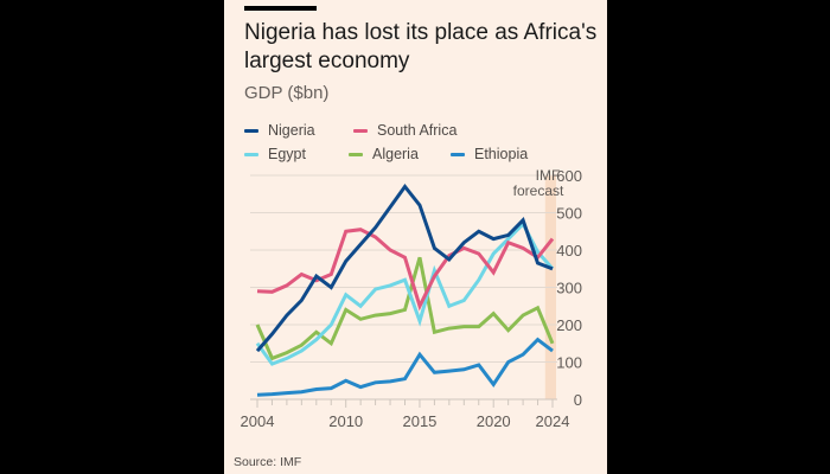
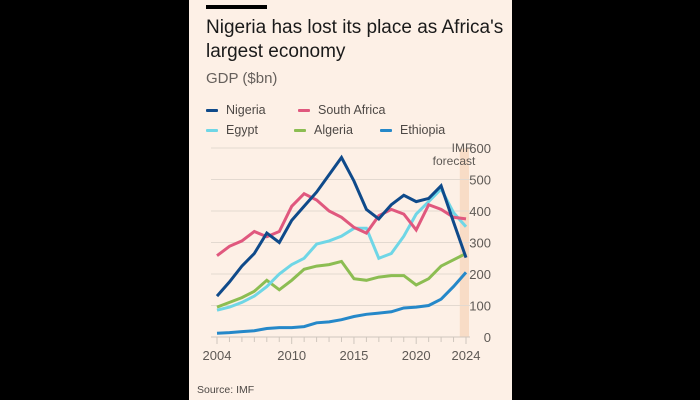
South Africa/2004: 290 -> 260
Egypt/2004: 150 -> 80
Algeria/2004: 200 -> 100
South Africa/2010: 450 -> 420
Egypt/2010: 280 -> 230
Algeria/2010: 240 -> 180
Ethiopia/2010: 50 -> 30
Nigeria/2015: 520 -> 500
South Africa/2015: 250 -> 350
Egypt/2015: 210 -> 340
Algeria/2015: 380 -> 180
Ethiopia/2015: 120 -> 60
Algeria/2020: 230 -> 160
Ethiopia/2020: 40 -> 100
Nigeria/2024: 350 -> 250
South Africa/2024: 430 -> 380
Algeria/2024: 150 -> 260
Ethiopia/2024: 130 -> 200
